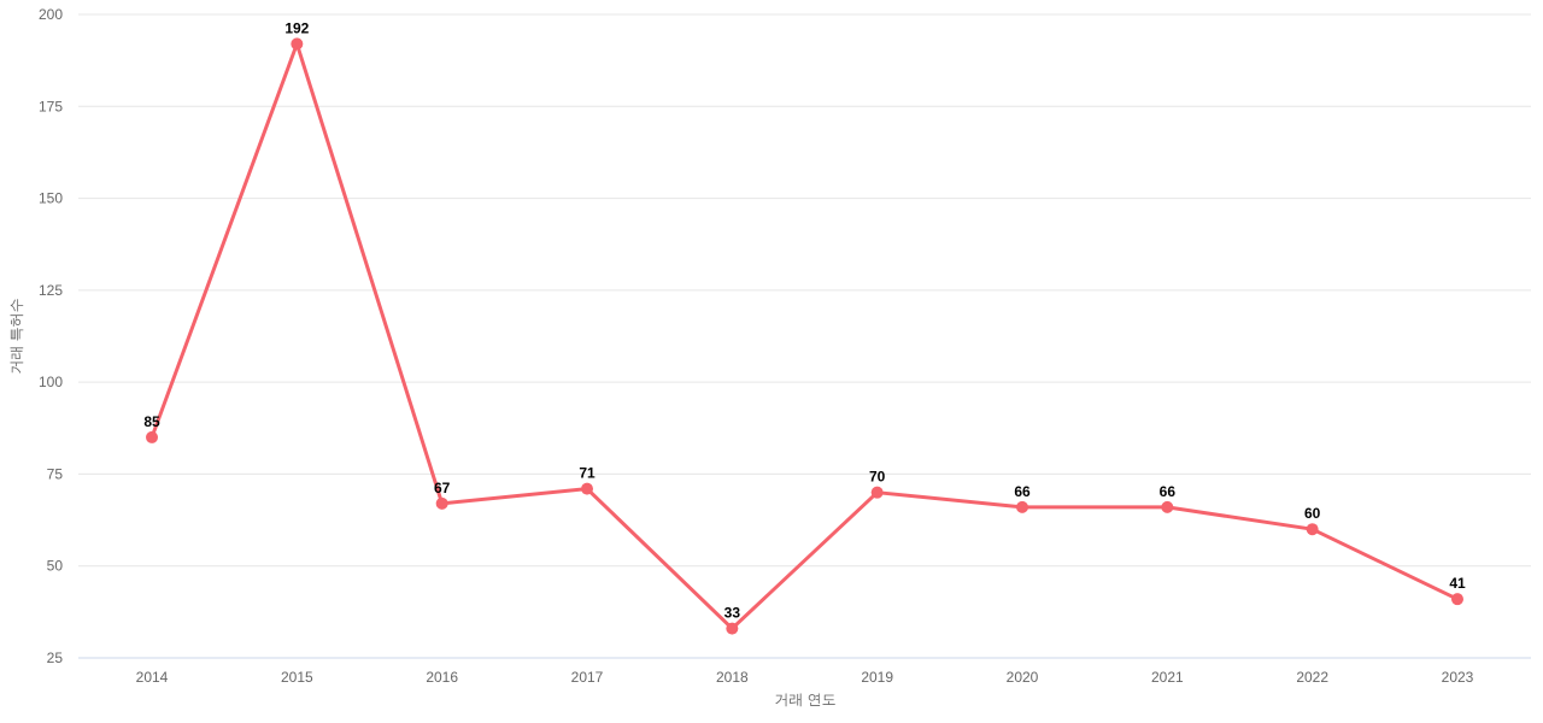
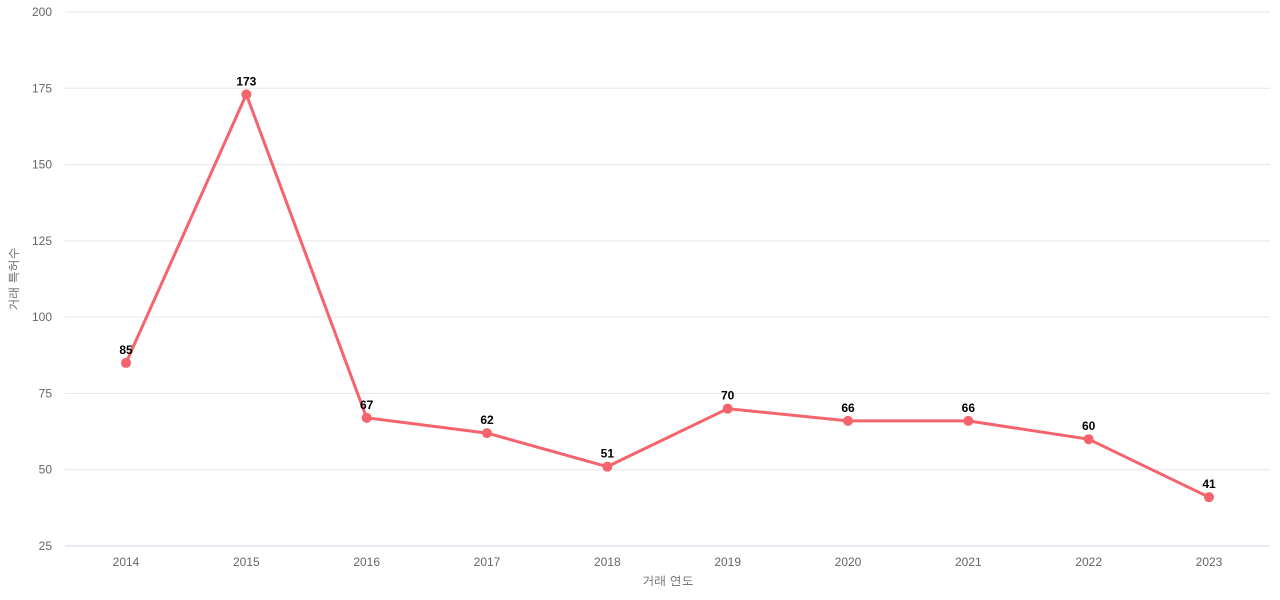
2015: 192 -> 173
2017: 71 -> 62
2018: 33 -> 51
